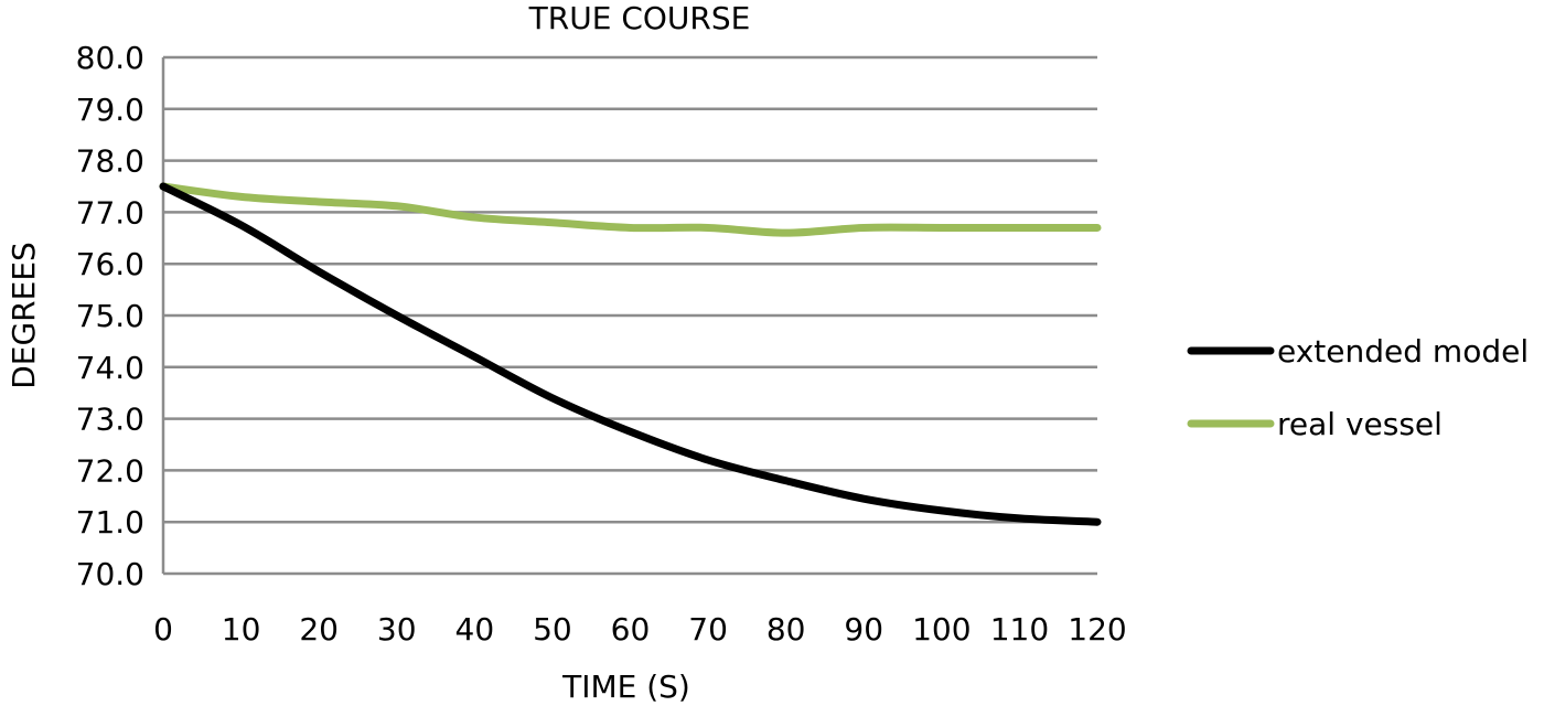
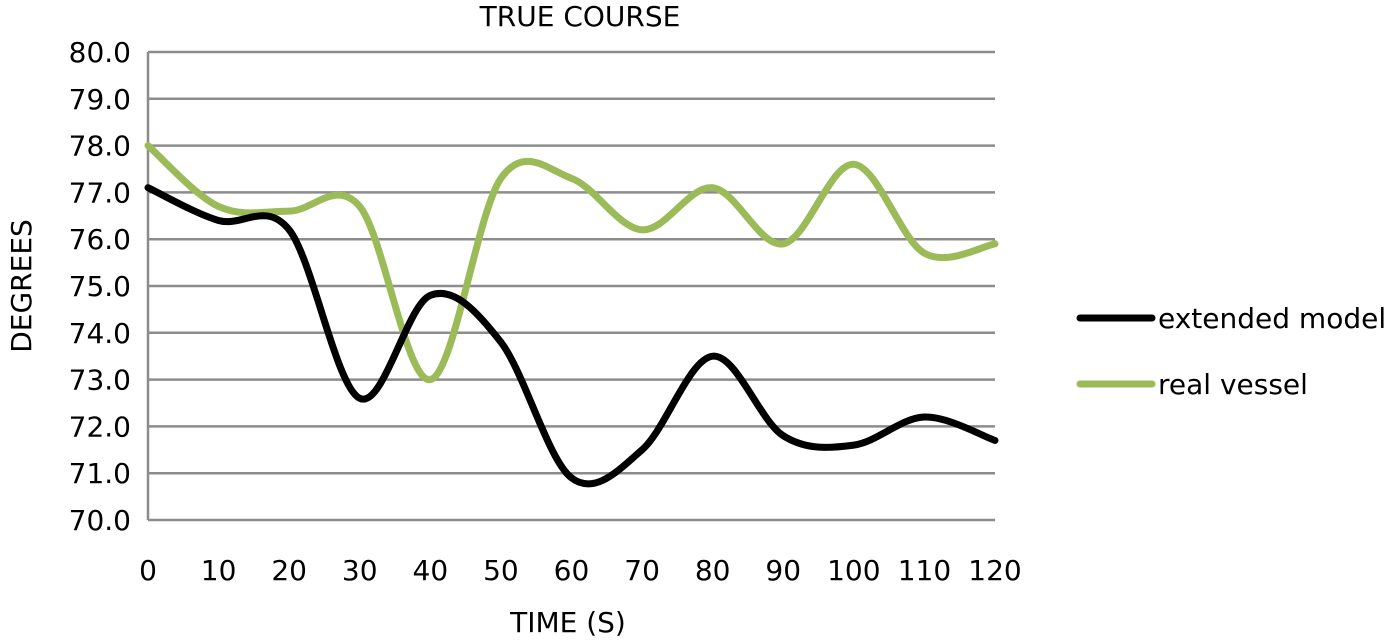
extended model/0: 77.5 -> 77.1
real vessel/0: 77.5 -> 78.0
extended model/10: 76.8 -> 76.4
real vessel/10: 77.3 -> 76.7
extended model/20: 75.8 -> 76.2
real vessel/20: 77.2 -> 76.6
extended model/30: 75.0 -> 72.6
real vessel/30: 77.1 -> 76.7
extended model/40: 74.2 -> 74.8
real vessel/40: 76.9 -> 73.0
extended model/50: 73.4 -> 73.8
real vessel/50: 76.8 -> 77.3
extended model/60: 72.8 -> 70.9
real vessel/60: 76.7 -> 77.3
extended model/70: 72.2 -> 71.5
real vessel/70: 76.7 -> 76.2
extended model/80: 71.8 -> 73.5
real vessel/80: 76.6 -> 77.1
extended model/90: 71.5 -> 71.8
real vessel/90: 76.7 -> 75.9
extended model/100: 71.2 -> 71.6
real vessel/100: 76.7 -> 77.6
extended model/110: 71.1 -> 72.2
real vessel/110: 76.7 -> 75.7
extended model/120: 71.0 -> 71.7
real vessel/120: 76.7 -> 75.9
